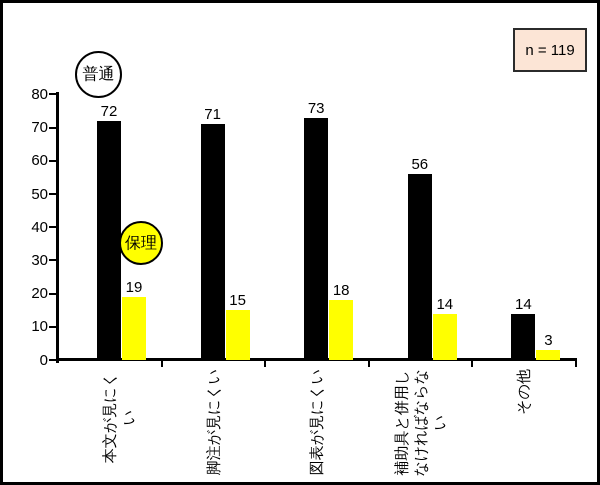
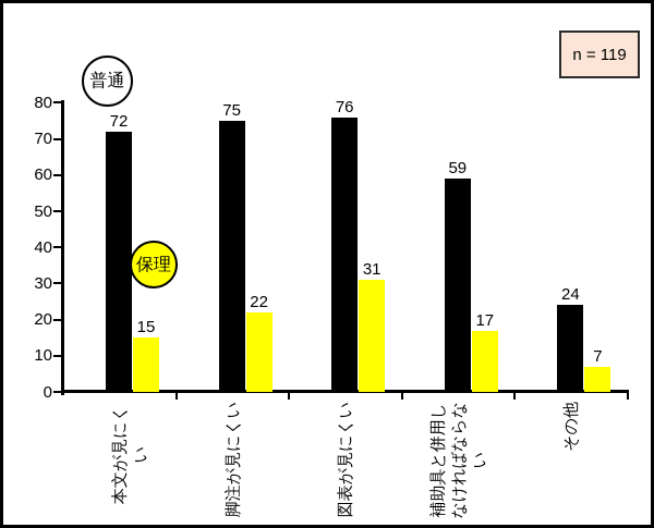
保理/本文が見にくい: 19 -> 15
普通/脚注が見にくい: 71 -> 75
保理/脚注が見にくい: 15 -> 22
普通/図表が見にくい: 73 -> 76
保理/図表が見にくい: 18 -> 31
普通/補助具と併用し なければならな い: 56 -> 59
保理/補助具と併用し なければならな い: 14 -> 17
普通/その他: 14 -> 24
保理/その他: 3 -> 7
